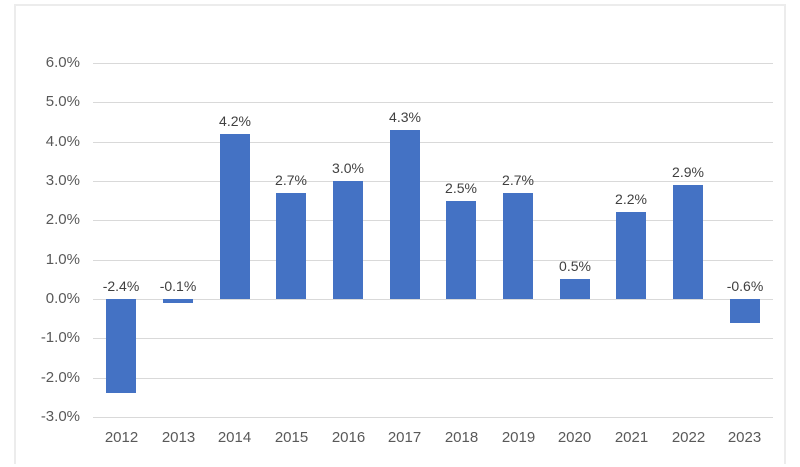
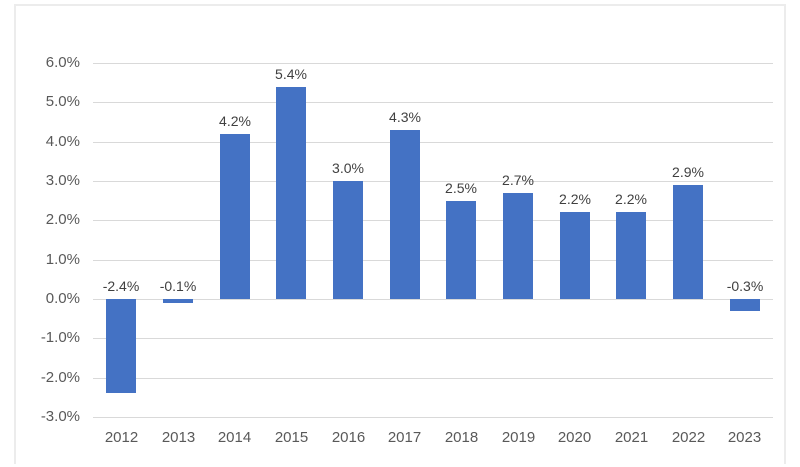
2015: 2.7% -> 5.4%
2020: 0.5% -> 2.2%
2023: -0.6% -> -0.3%
